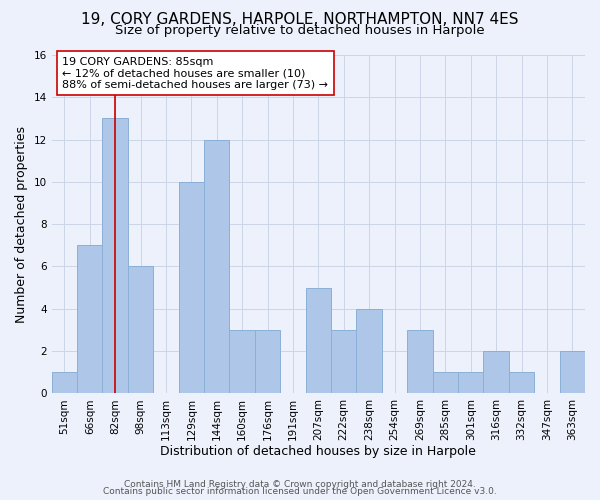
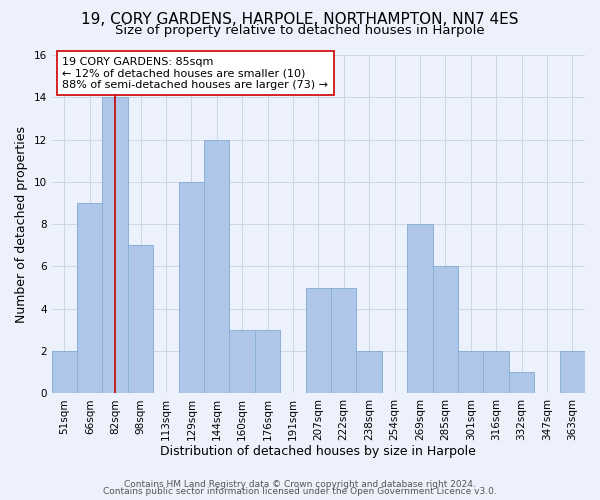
51sqm: 1 -> 2
66sqm: 7 -> 9
82sqm: 13 -> 14
98sqm: 6 -> 7
222sqm: 3 -> 5
238sqm: 4 -> 2
269sqm: 3 -> 8
285sqm: 1 -> 6
301sqm: 1 -> 2
